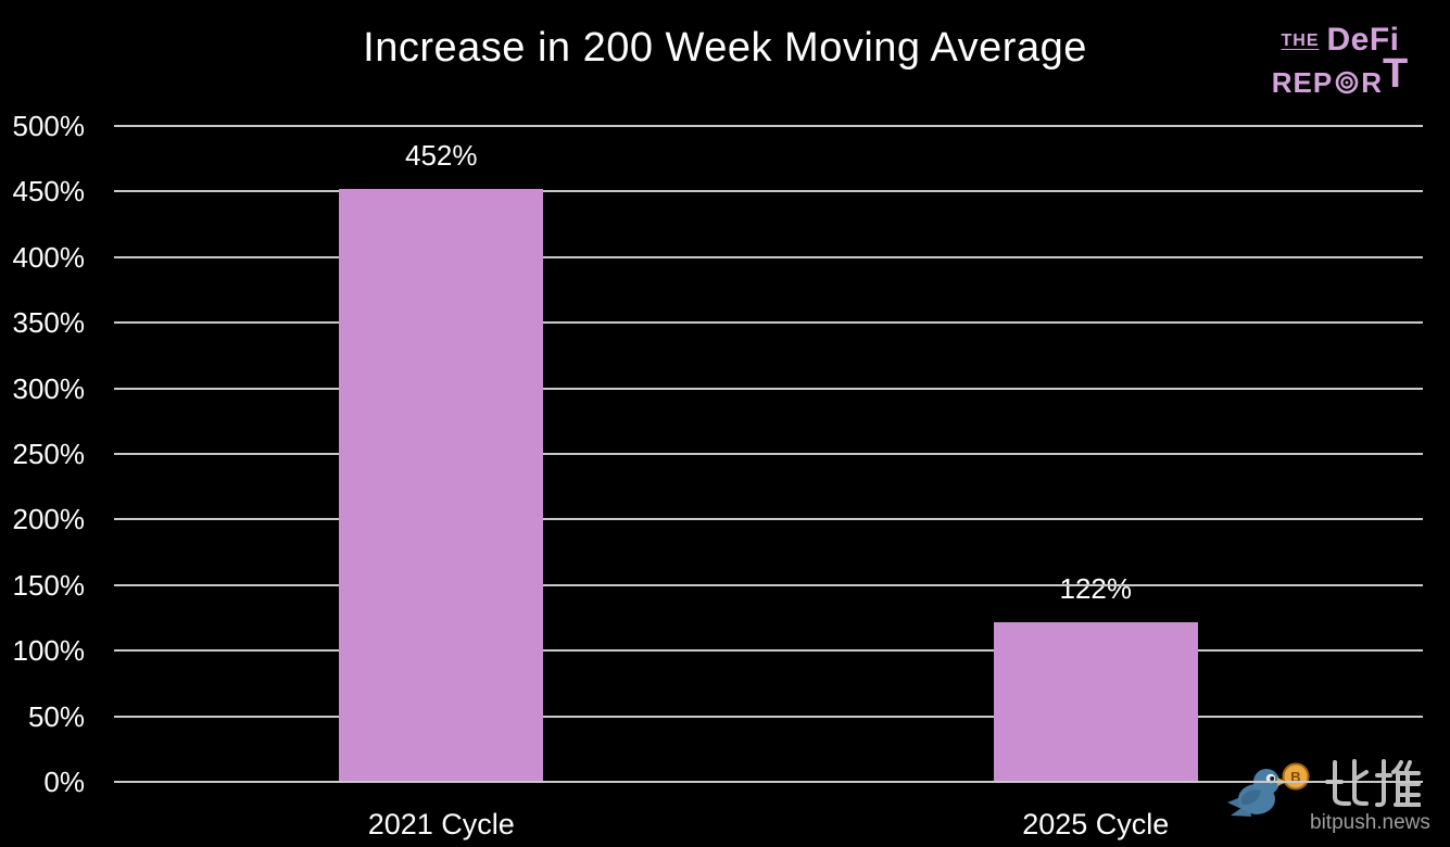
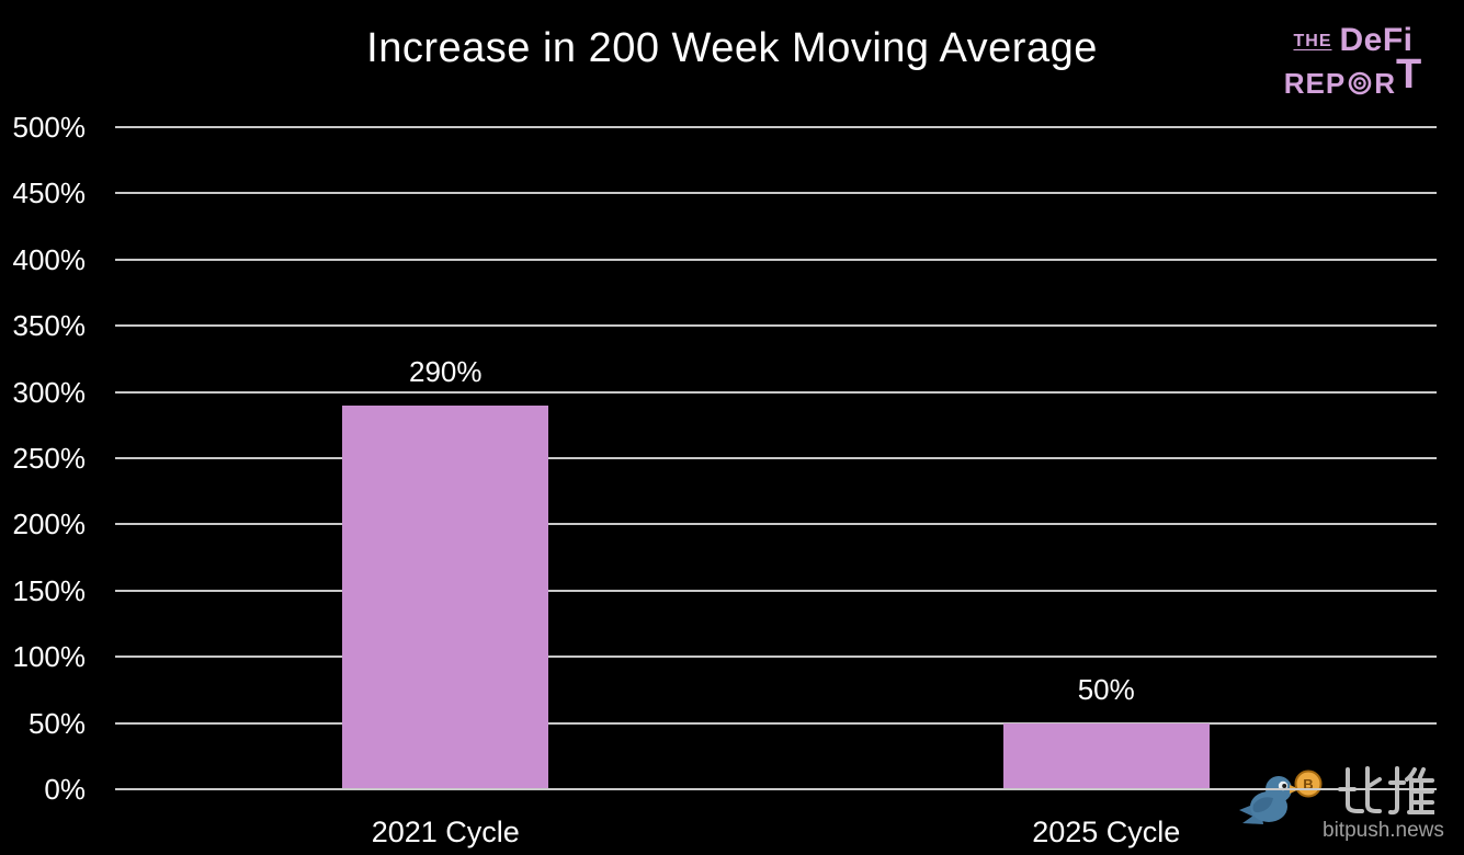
2021 Cycle: 452% -> 290%
2025 Cycle: 122% -> 50%
